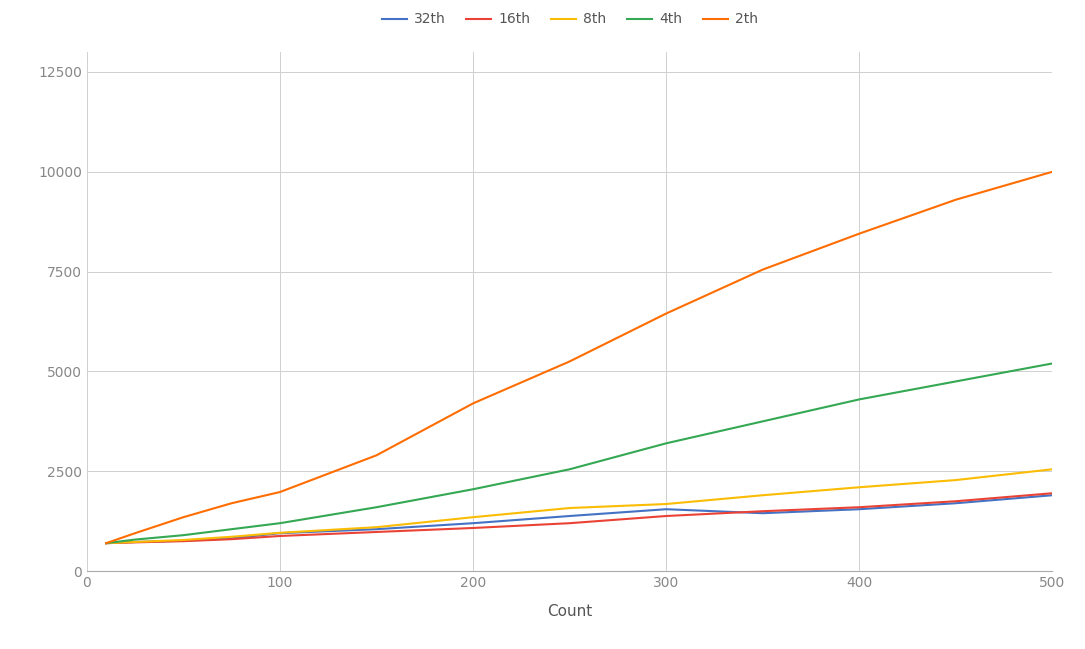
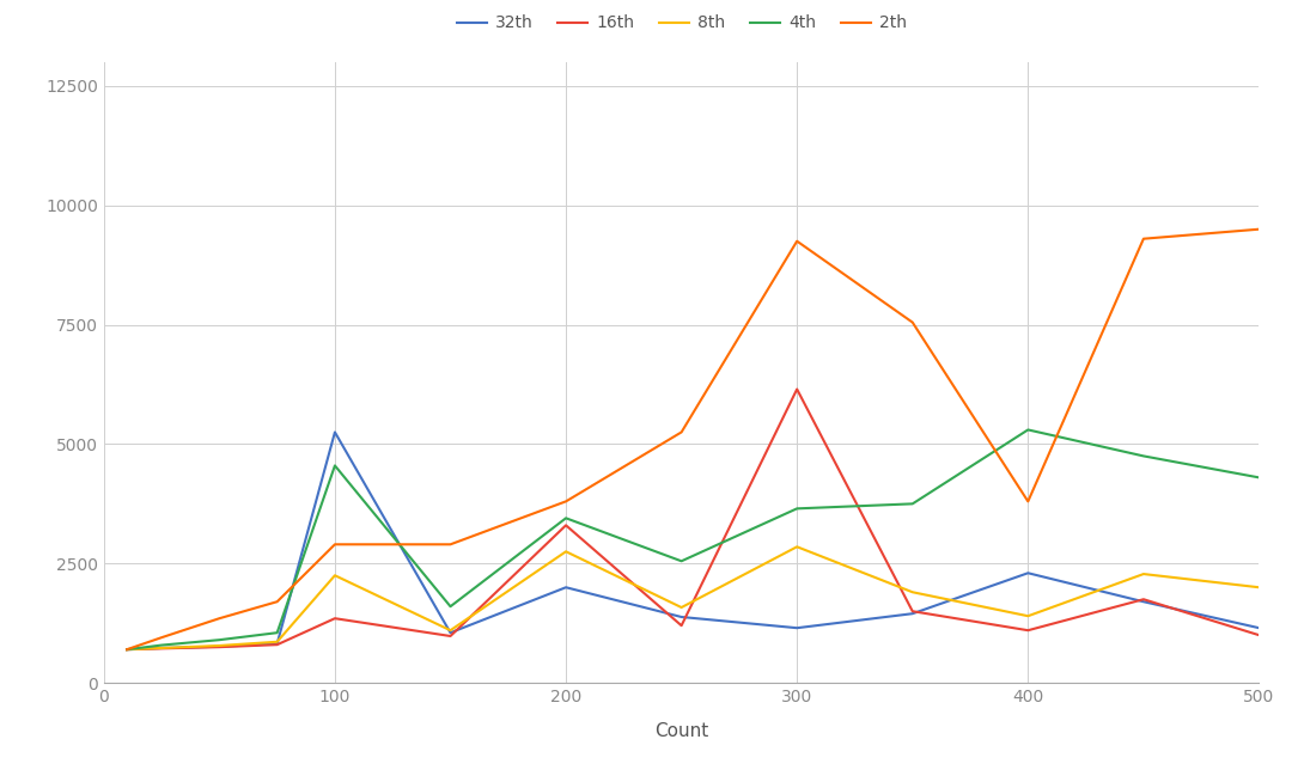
32th/100: 950 -> 5250
16th/100: 880 -> 1350
8th/100: 960 -> 2250
4th/100: 1200 -> 4550
2th/100: 1980 -> 2900
32th/200: 1200 -> 2000
16th/200: 1080 -> 3300
8th/200: 1350 -> 2750
4th/200: 2050 -> 3450
2th/200: 4200 -> 3800
32th/300: 1550 -> 1150
16th/300: 1380 -> 6150
8th/300: 1680 -> 2850
4th/300: 3200 -> 3650
2th/300: 6450 -> 9250
32th/400: 1550 -> 2300
16th/400: 1600 -> 1100
8th/400: 2100 -> 1400
4th/400: 4300 -> 5300
2th/400: 8450 -> 3800
32th/500: 1900 -> 1150
16th/500: 1950 -> 1000
8th/500: 2550 -> 2000
4th/500: 5200 -> 4300
2th/500: 10000 -> 9500
